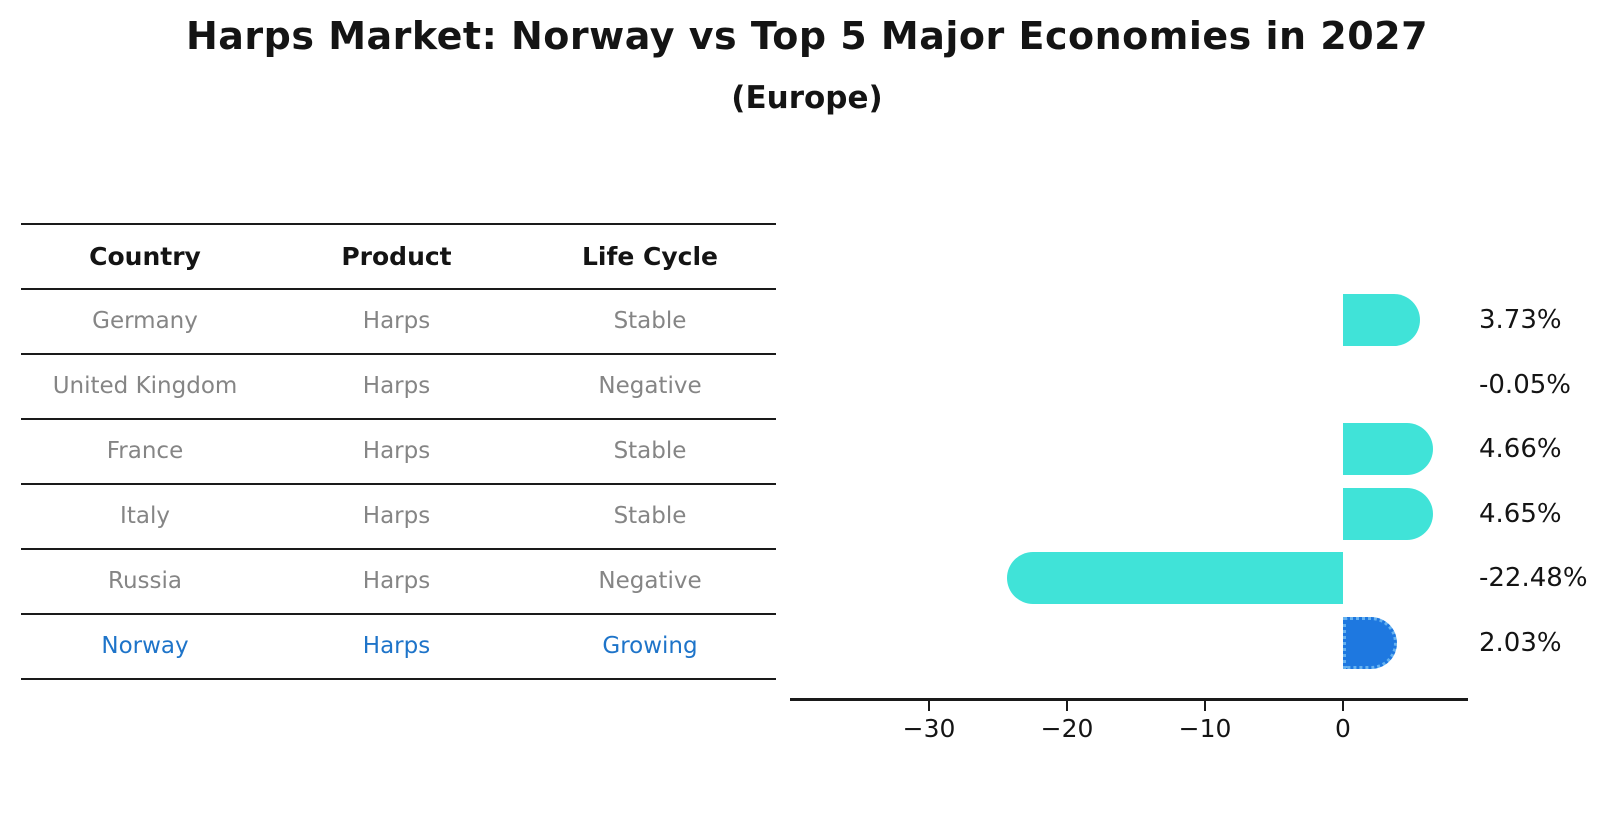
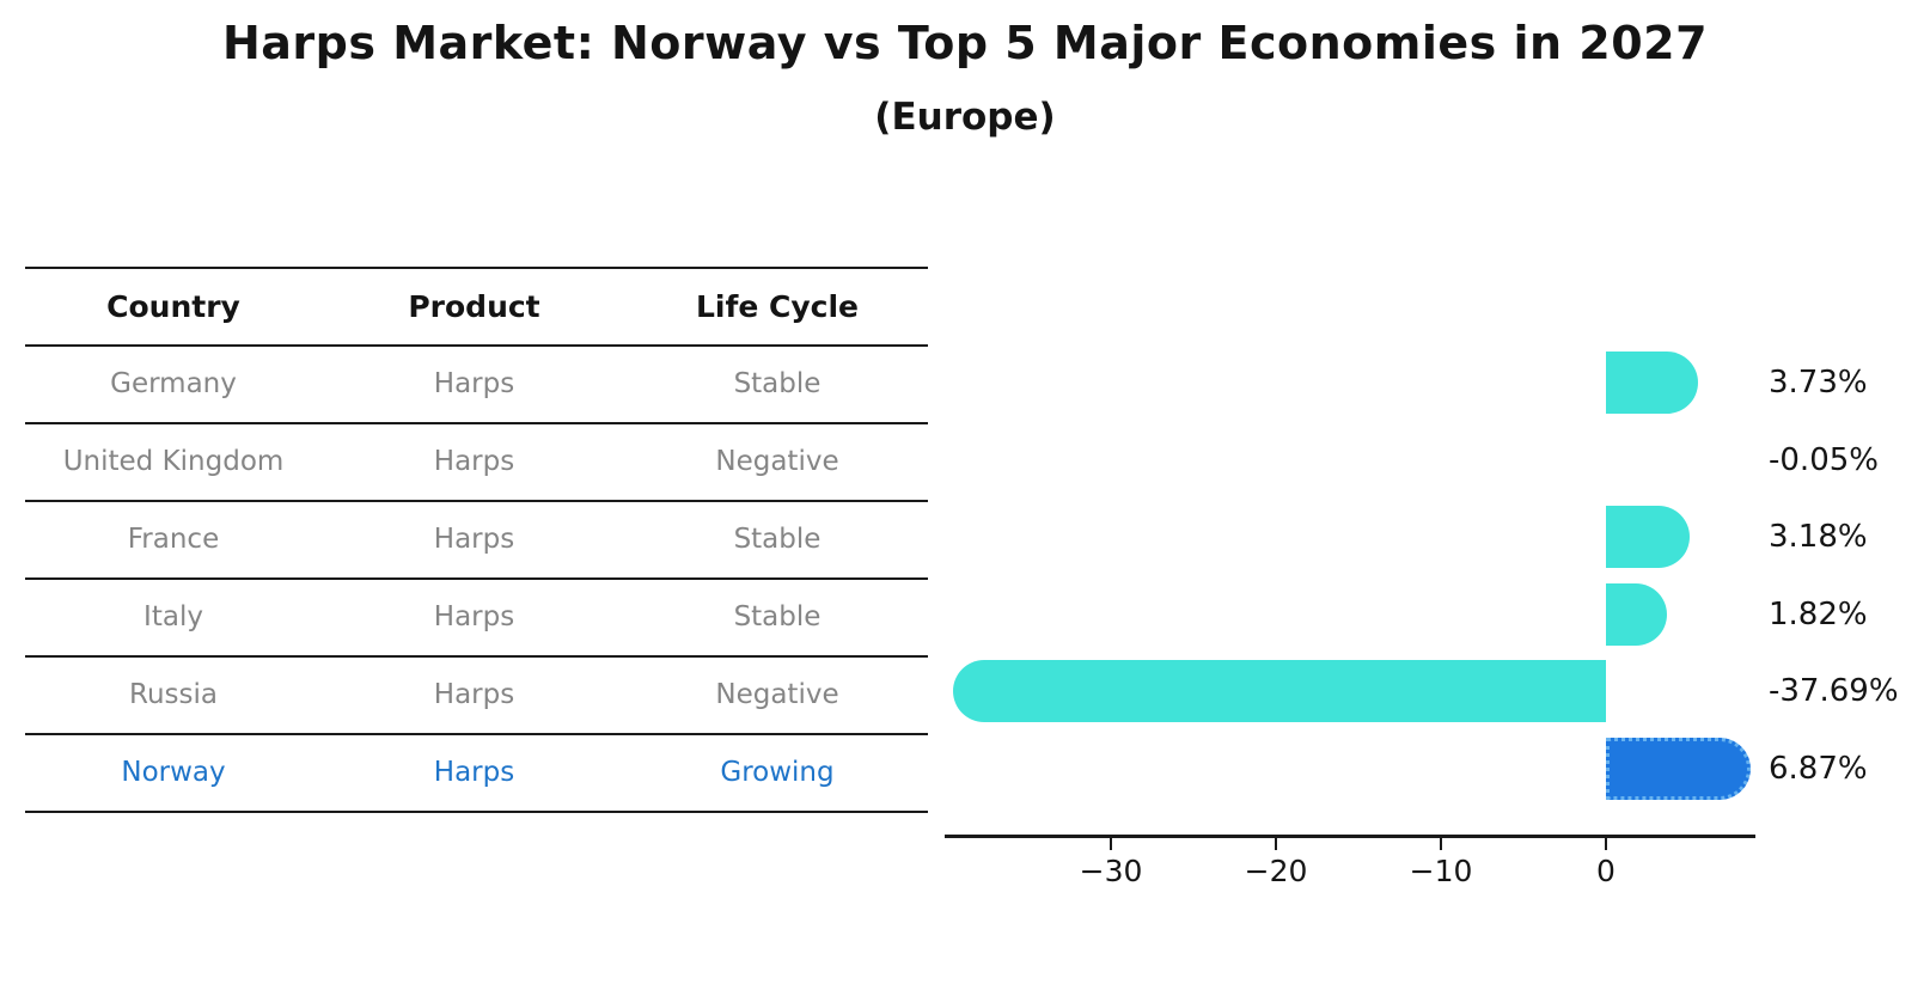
France: 4.66% -> 3.18%
Italy: 4.65% -> 1.82%
Russia: -22.48% -> -37.69%
Norway: 2.03% -> 6.87%
